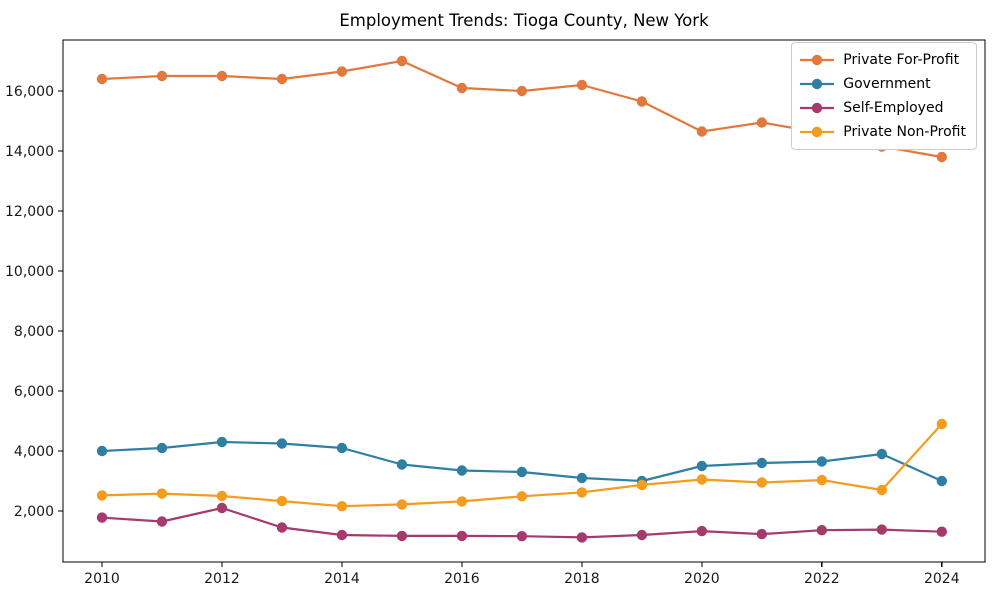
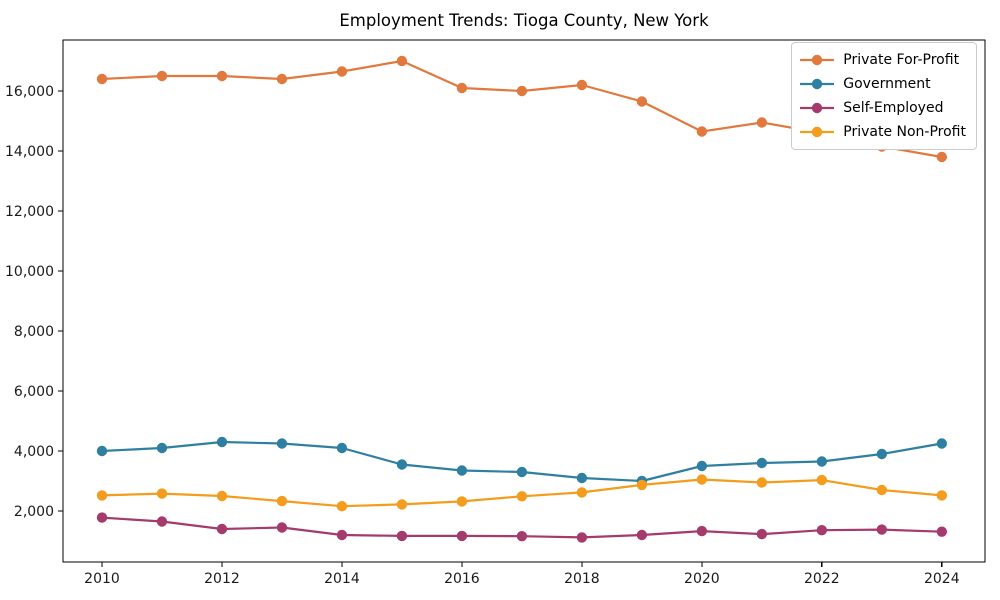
Self-Employed/2012: 2100 -> 1400
Government/2024: 3000 -> 4200
Private Non-Profit/2024: 4900 -> 2500
